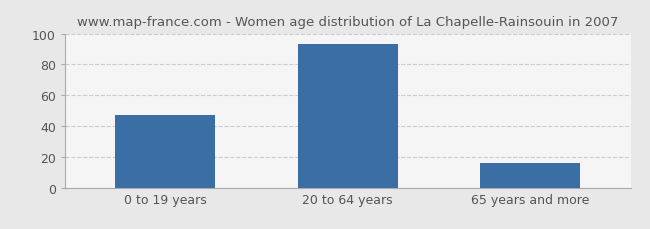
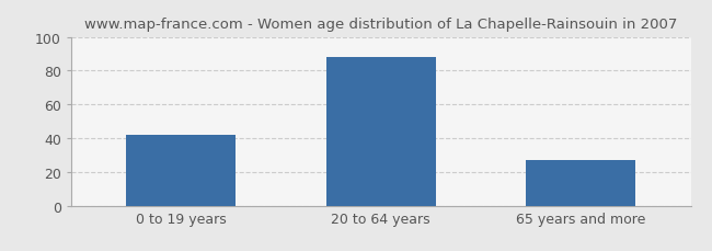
0 to 19 years: 47 -> 42
20 to 64 years: 93 -> 88
65 years and more: 16 -> 27
